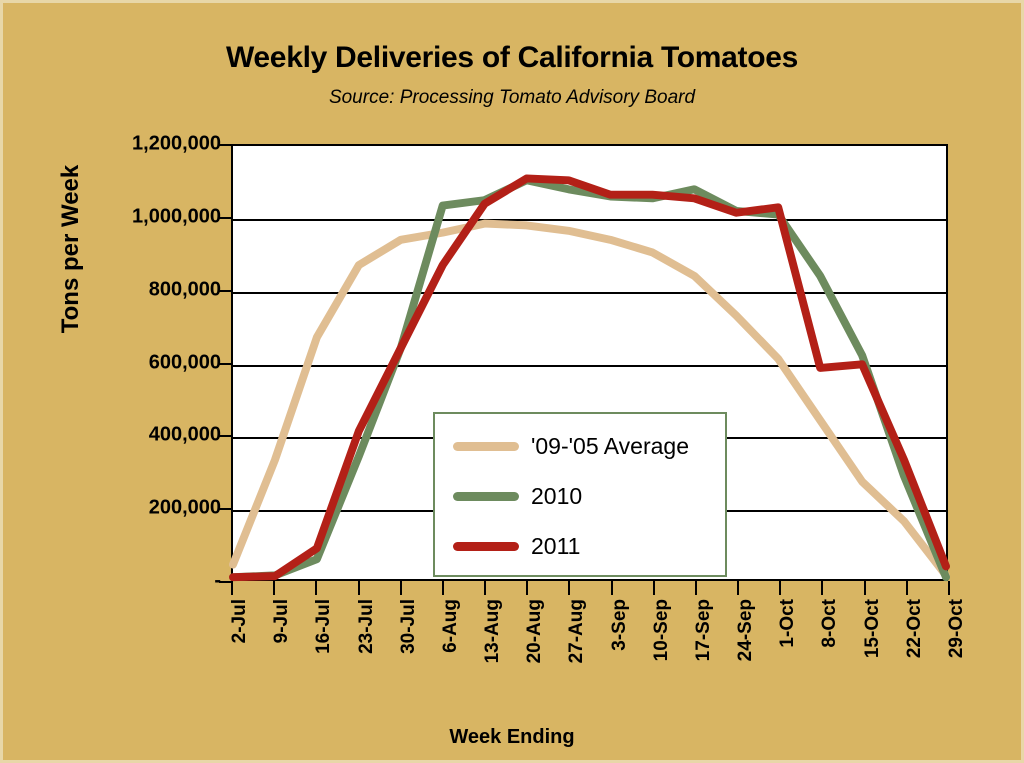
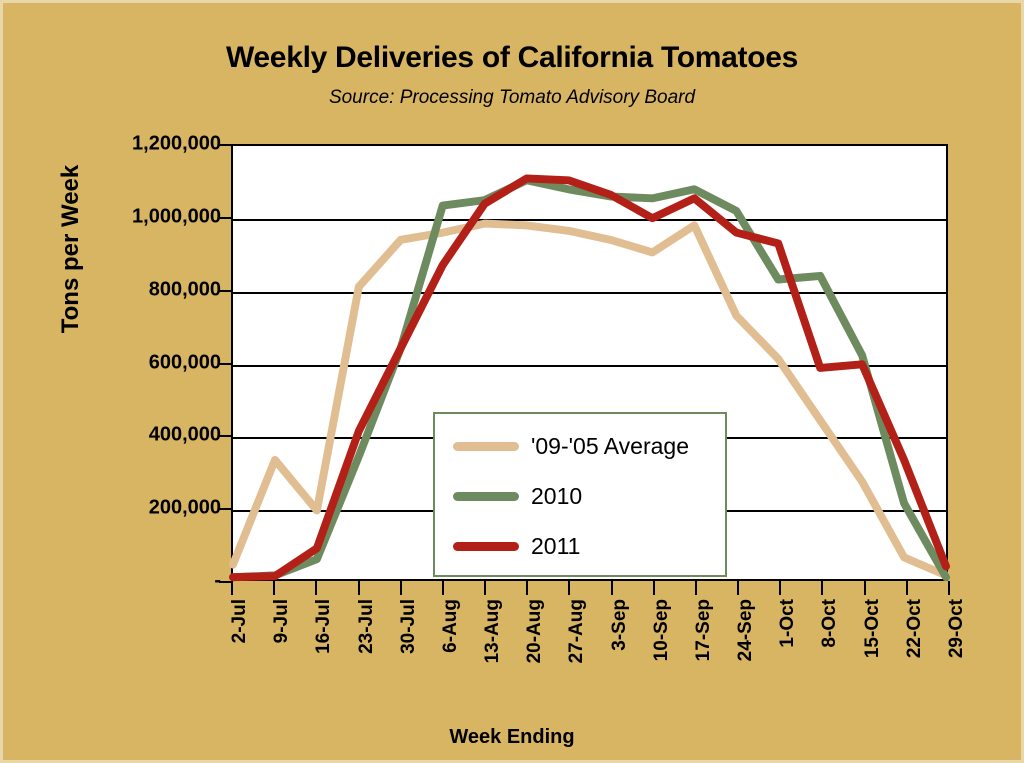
'09-'05 Average/16-Jul: 670000 -> 190000
'09-'05 Average/23-Jul: 870000 -> 810000
2011/10-Sep: 1060000 -> 1000000
'09-'05 Average/17-Sep: 840000 -> 980000
2011/24-Sep: 1020000 -> 960000
2010/1-Oct: 1010000 -> 830000
2011/1-Oct: 1030000 -> 930000
'09-'05 Average/22-Oct: 160000 -> 60000
2010/22-Oct: 280000 -> 210000
